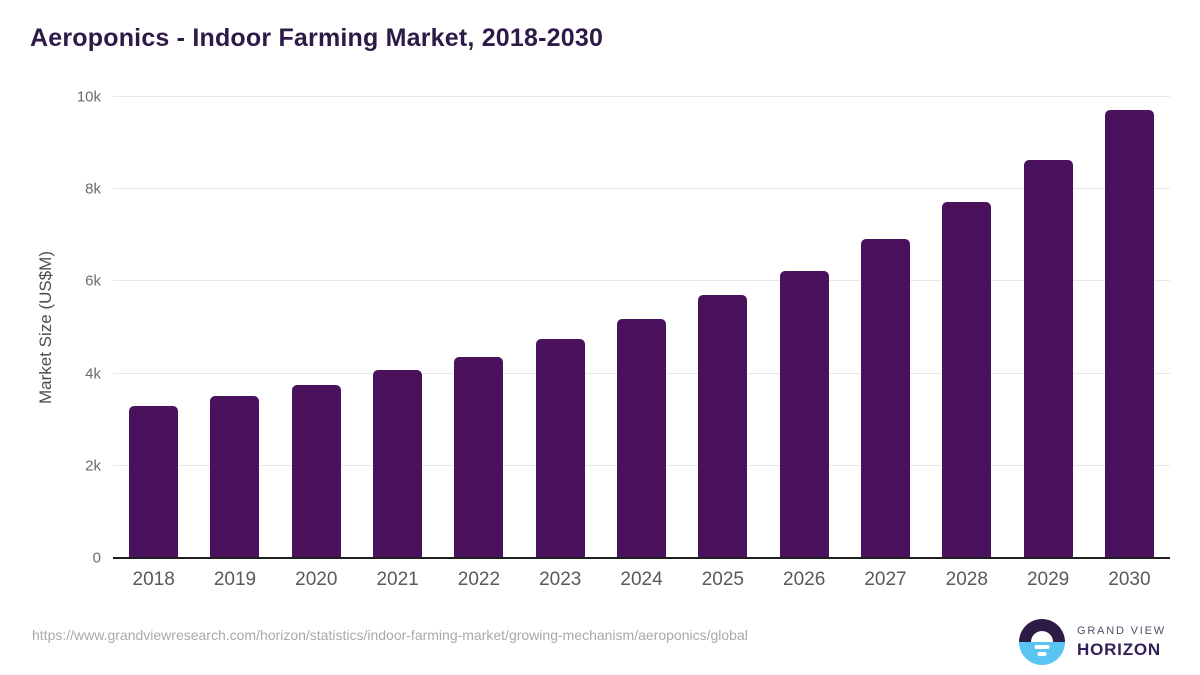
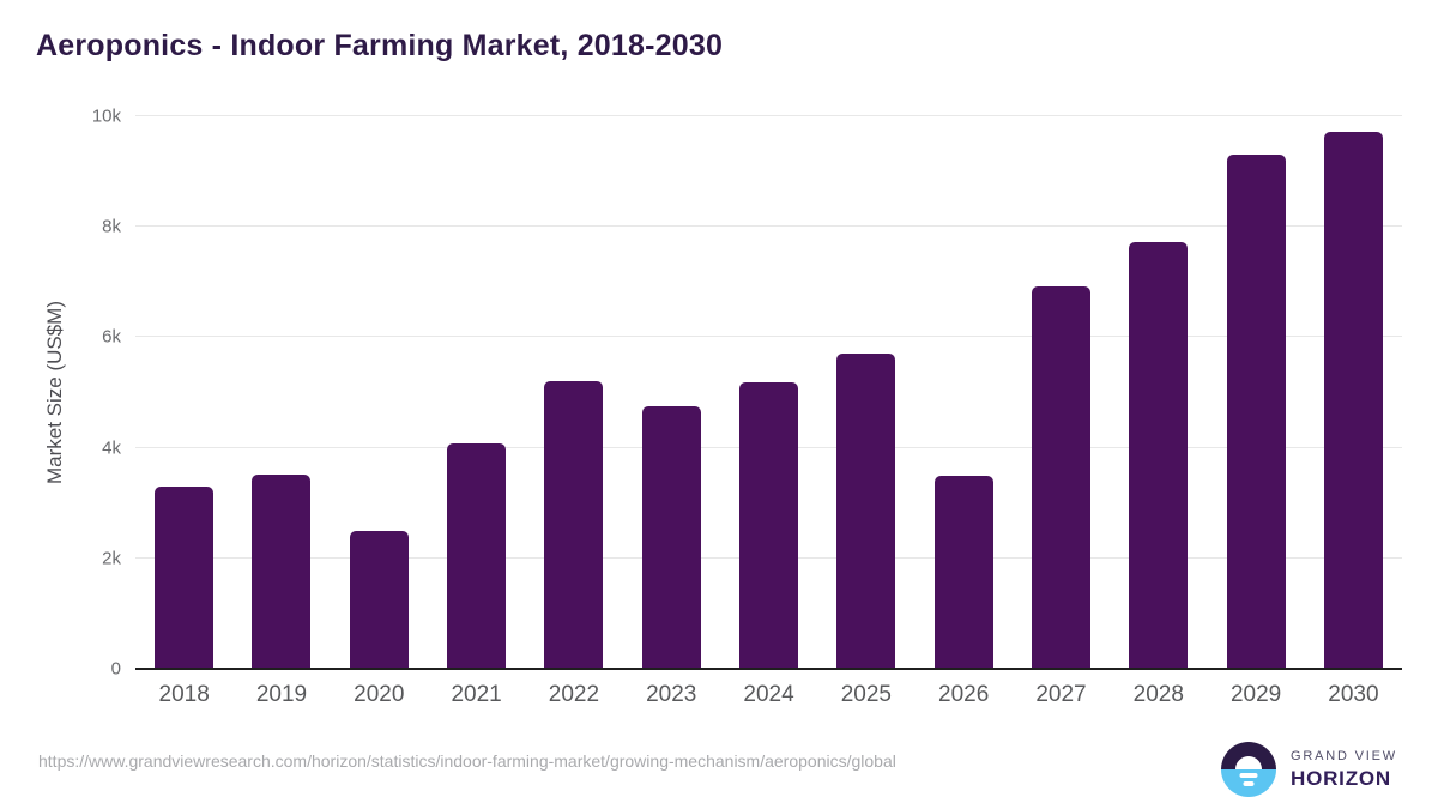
2020: 3.8k -> 2.5k
2022: 4.4k -> 5.2k
2026: 6.2k -> 3.5k
2029: 8.6k -> 9.3k
